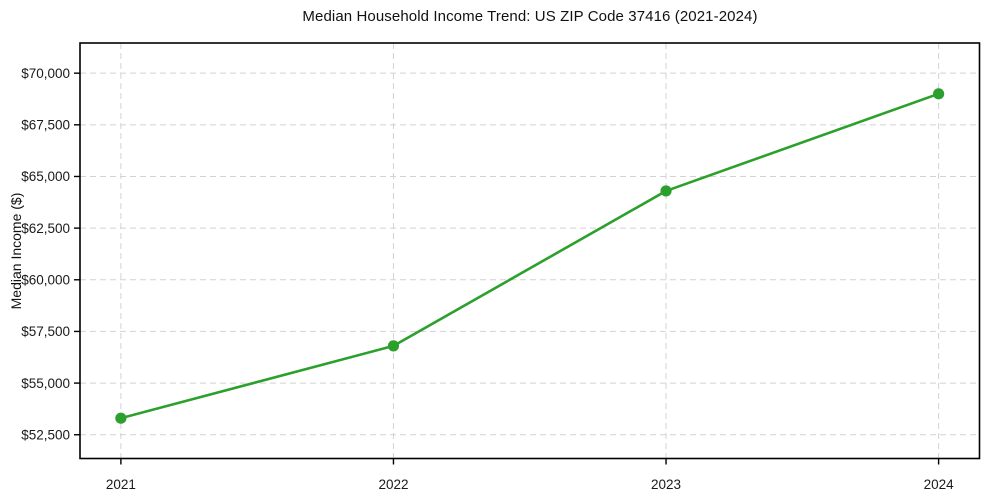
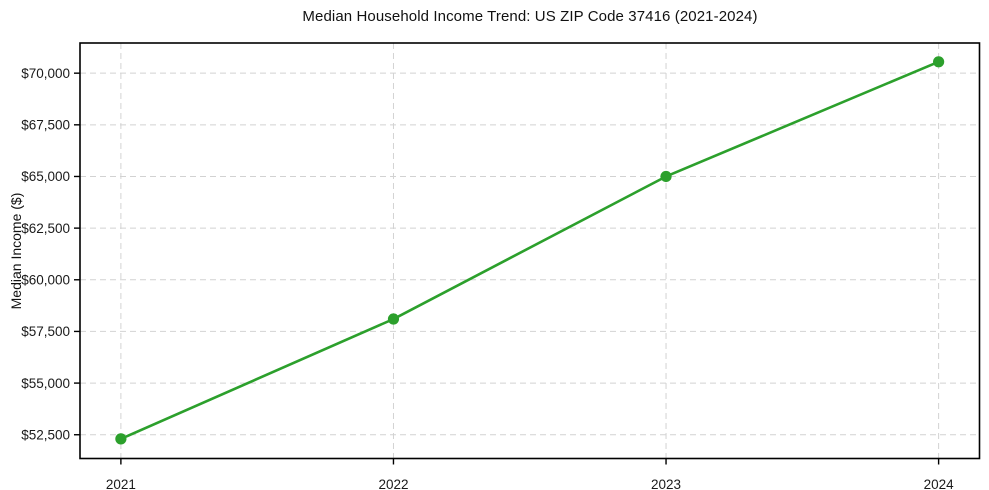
2021: $53300 -> $52300
2022: $56800 -> $58100
2023: $64300 -> $65000
2024: $69000 -> $70600
